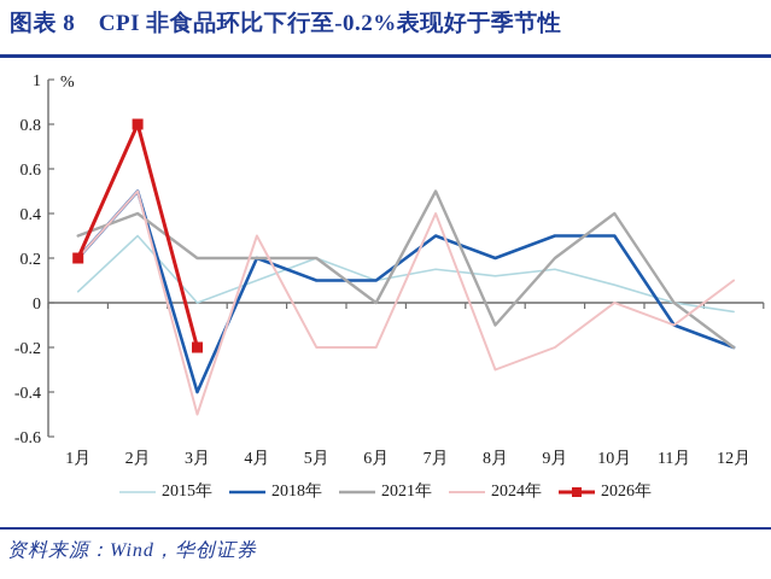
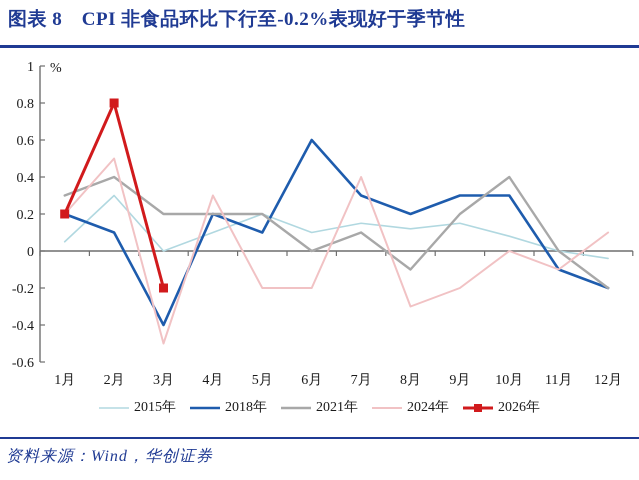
2018年/2月: 0.5 -> 0.1
2018年/6月: 0.1 -> 0.6
2021年/7月: 0.5 -> 0.1
